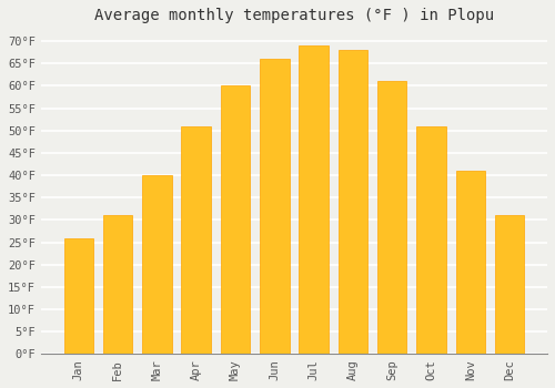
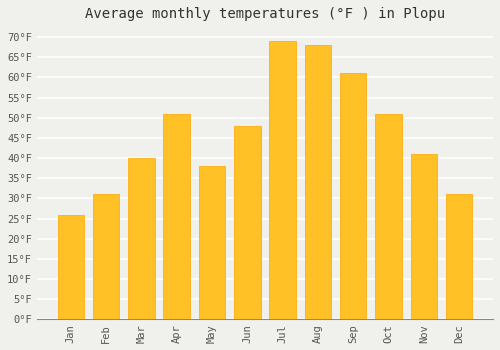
May: 60°F -> 38°F
Jun: 66°F -> 48°F
